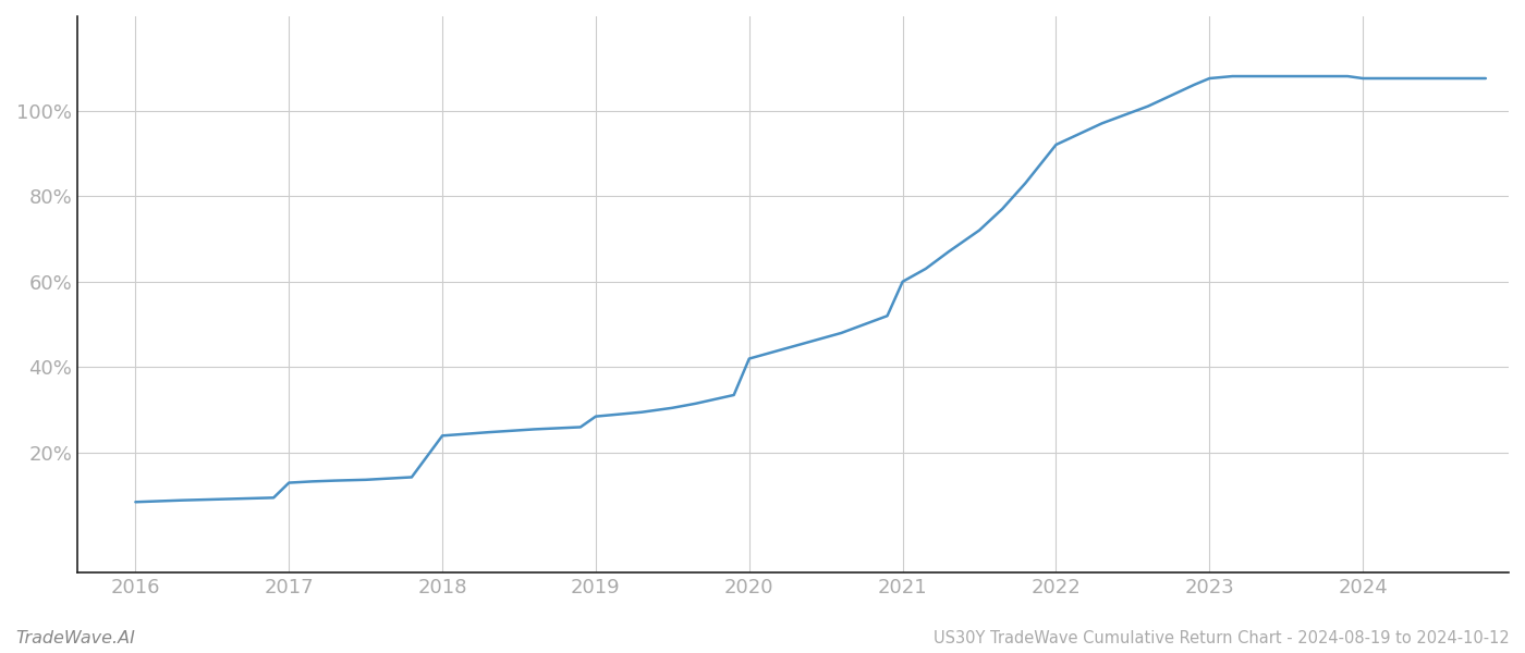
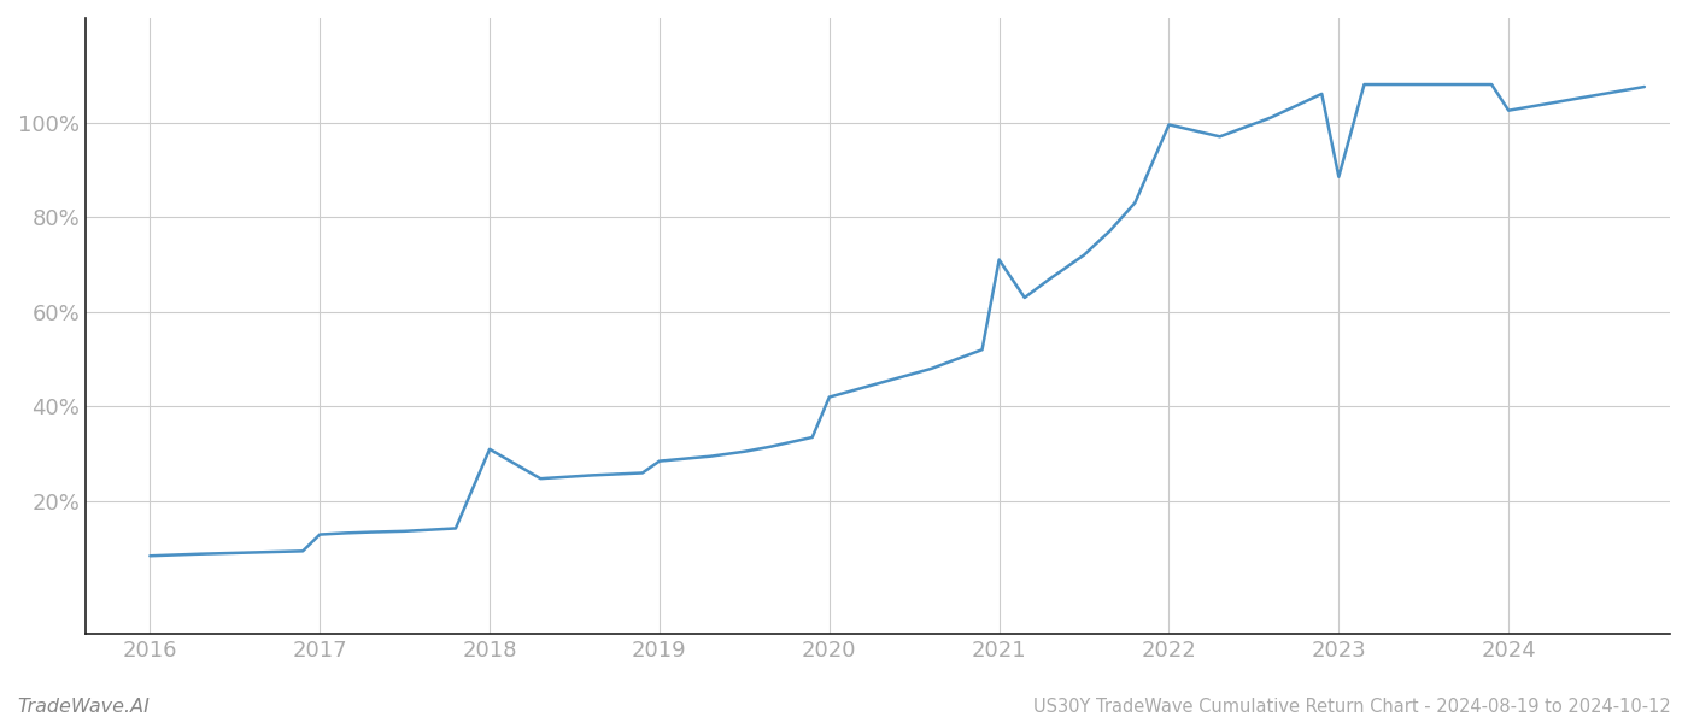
2018: 24.0% -> 31.0%
2021: 60.0% -> 71.0%
2022: 92.0% -> 99.5%
2023: 107.5% -> 88.5%
2024: 107.5% -> 102.5%
